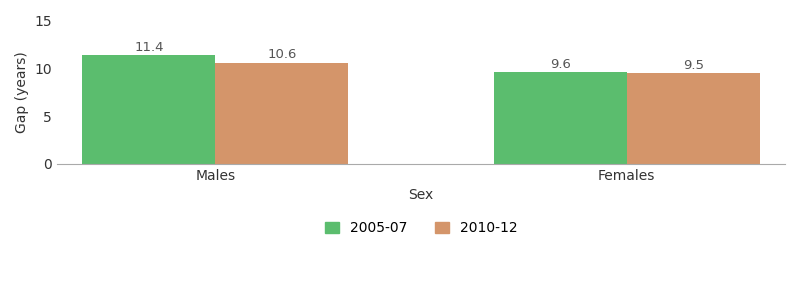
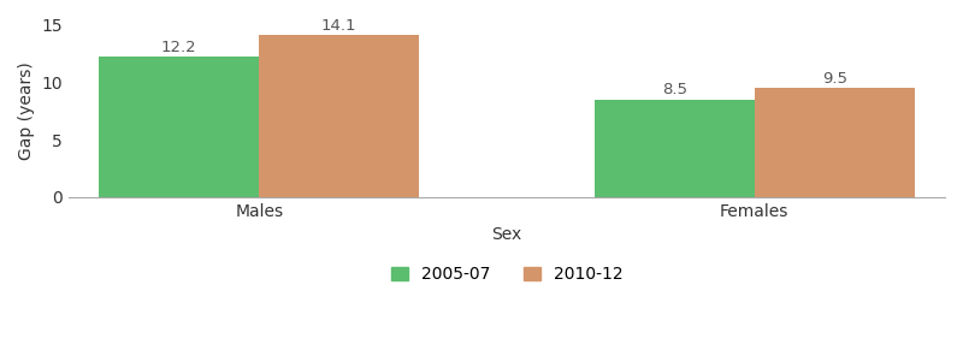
2005-07/Males: 11.4 -> 12.2
2010-12/Males: 10.6 -> 14.1
2005-07/Females: 9.6 -> 8.5
